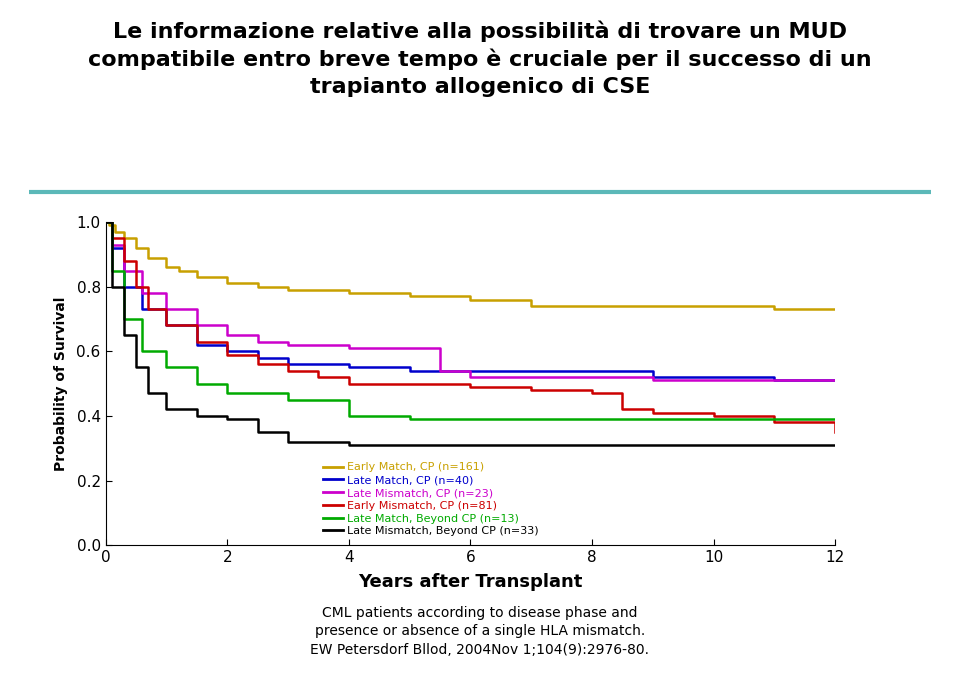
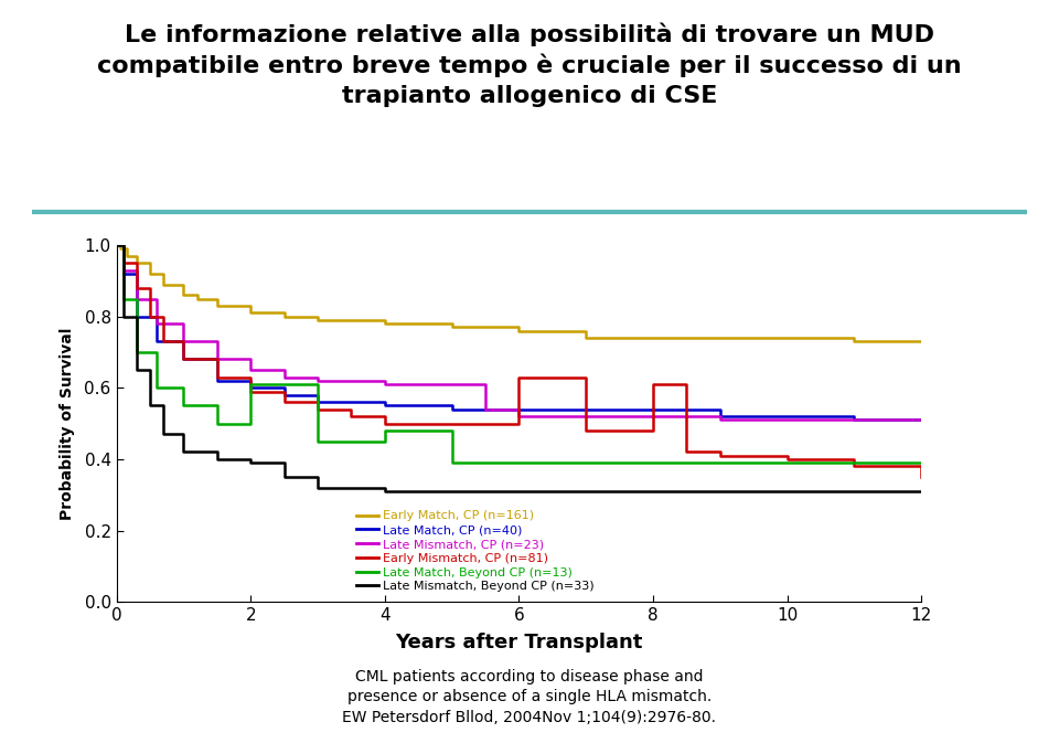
Late Match, Beyond CP (n=13)/2: 0.47 -> 0.61
Late Match, Beyond CP (n=13)/4: 0.40 -> 0.48
Early Mismatch, CP (n=81)/6: 0.49 -> 0.63
Early Mismatch, CP (n=81)/8: 0.47 -> 0.61
